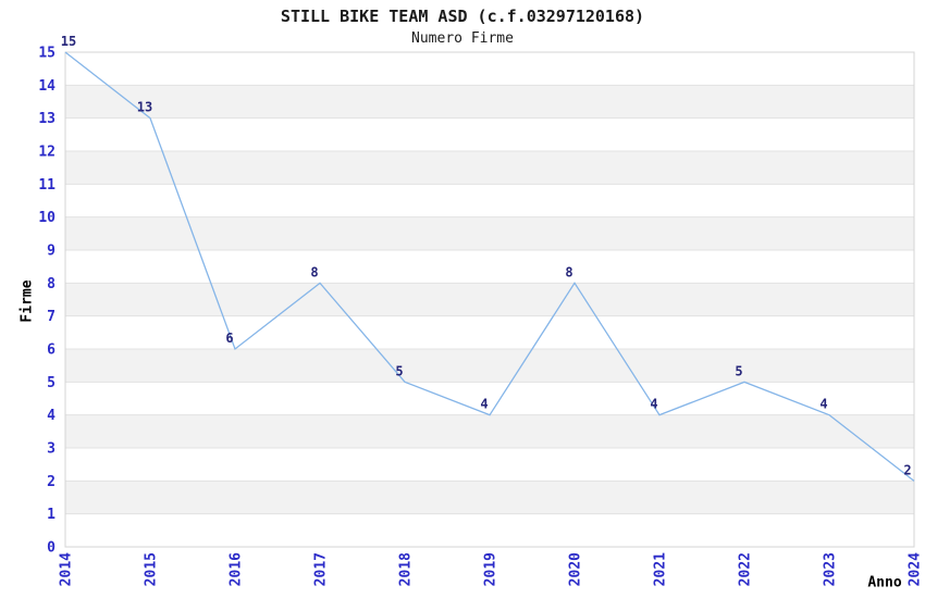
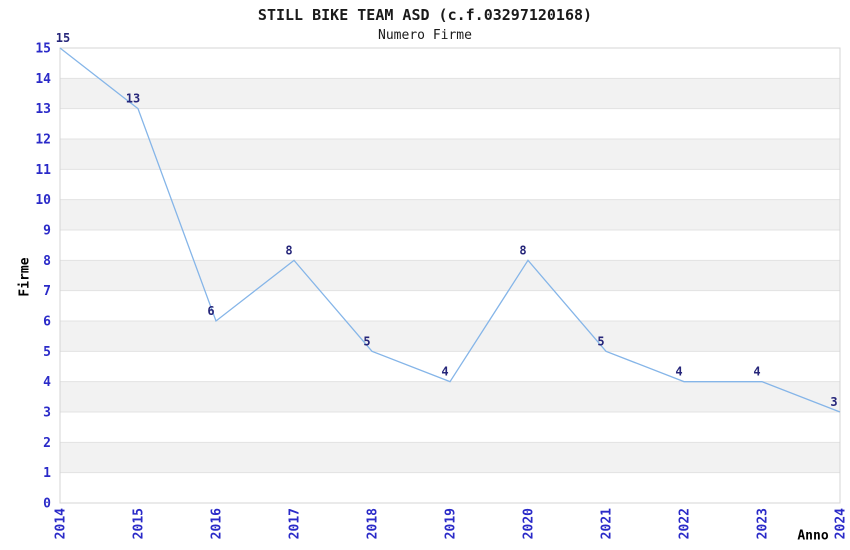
2021: 4 -> 5
2022: 5 -> 4
2024: 2 -> 3
